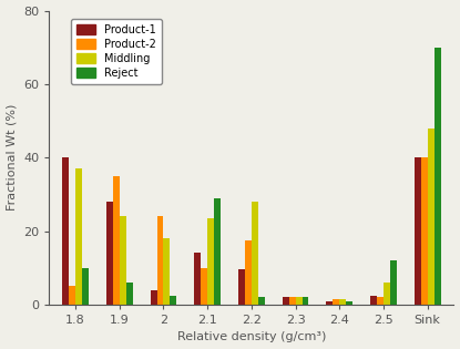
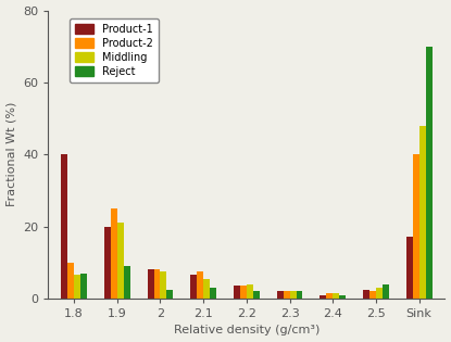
Product-2/1.8: 5.0 -> 10.0
Middling/1.8: 37.0 -> 6.5
Reject/1.8: 10.0 -> 7.0
Product-1/1.9: 28.0 -> 20.0
Product-2/1.9: 35.0 -> 25.0
Middling/1.9: 24.0 -> 21.0
Reject/1.9: 6.0 -> 9.0
Product-1/2: 4.0 -> 8.0
Product-2/2: 24.0 -> 8.0
Middling/2: 18.0 -> 7.5
Product-1/2.1: 14.0 -> 6.5
Product-2/2.1: 10.0 -> 7.5
Middling/2.1: 23.5 -> 5.5
Reject/2.1: 29.0 -> 3.0
Product-1/2.2: 9.5 -> 3.5
Product-2/2.2: 17.5 -> 3.5
Middling/2.2: 28.0 -> 4.0
Middling/2.5: 6.0 -> 3.0
Reject/2.5: 12.0 -> 4.0
Product-1/Sink: 40.0 -> 17.0
